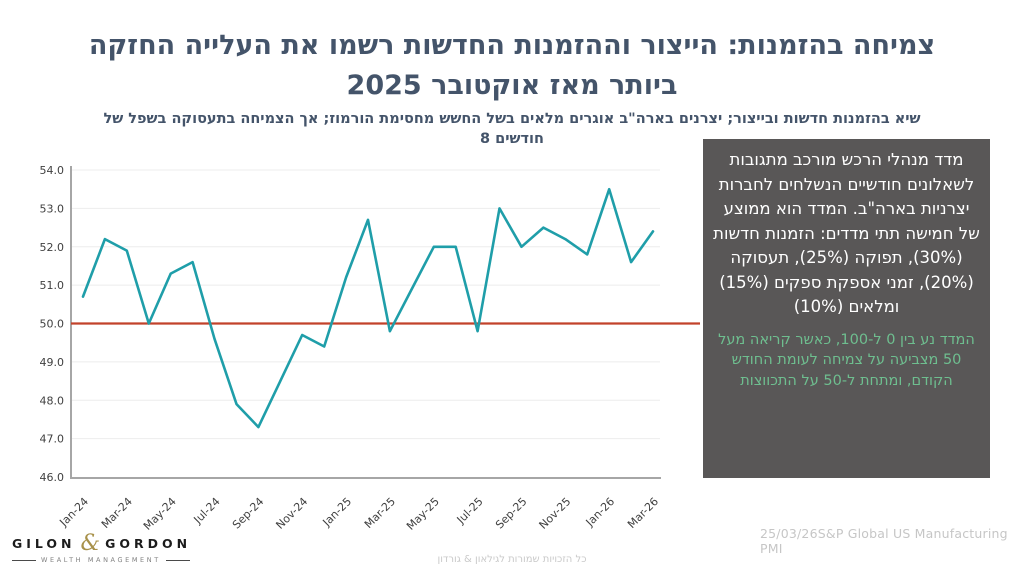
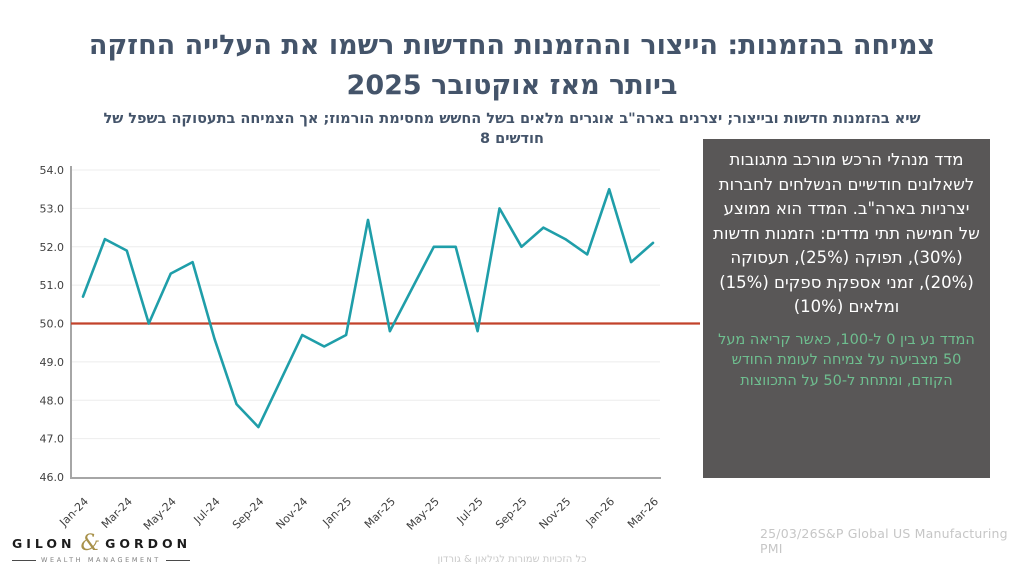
Jan-25: 51.2 -> 49.7
Mar-26: 52.4 -> 52.1
